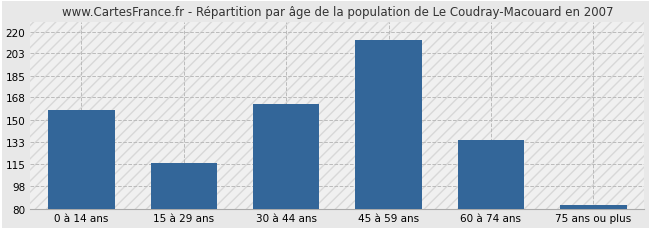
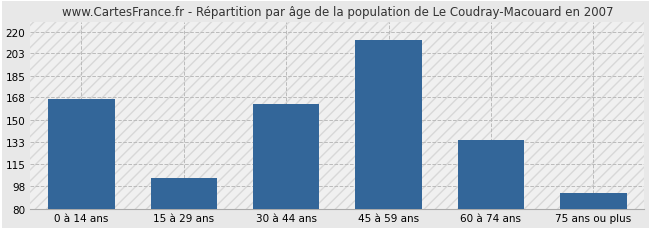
0 à 14 ans: 158 -> 167
15 à 29 ans: 116 -> 104
75 ans ou plus: 83 -> 92
